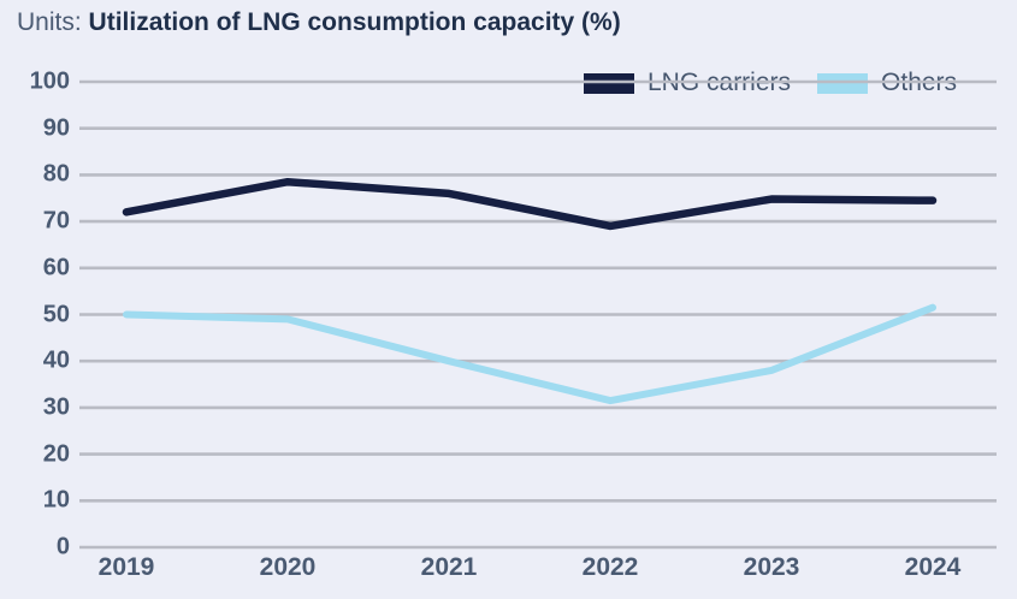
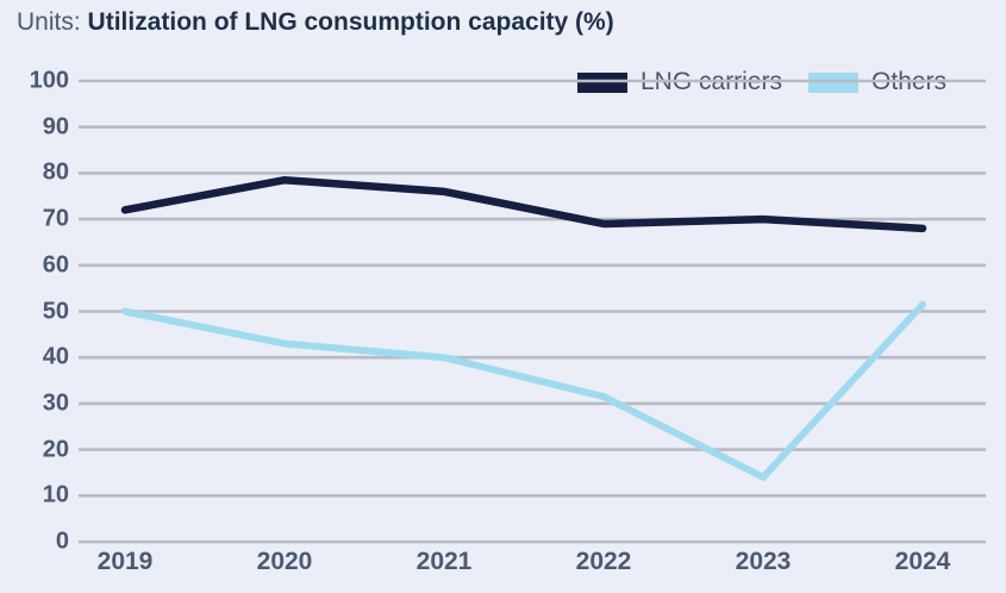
Others/2020: 49 -> 43
LNG carriers/2023: 75 -> 70
Others/2023: 38 -> 14
LNG carriers/2024: 74 -> 68
